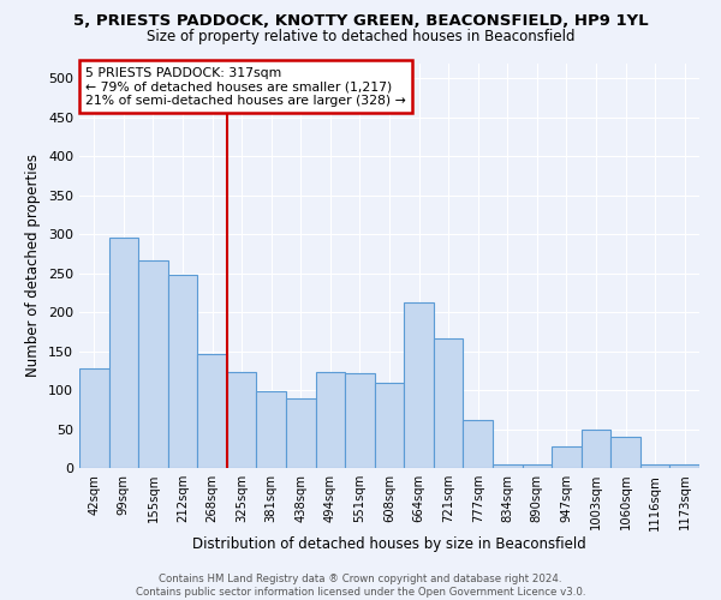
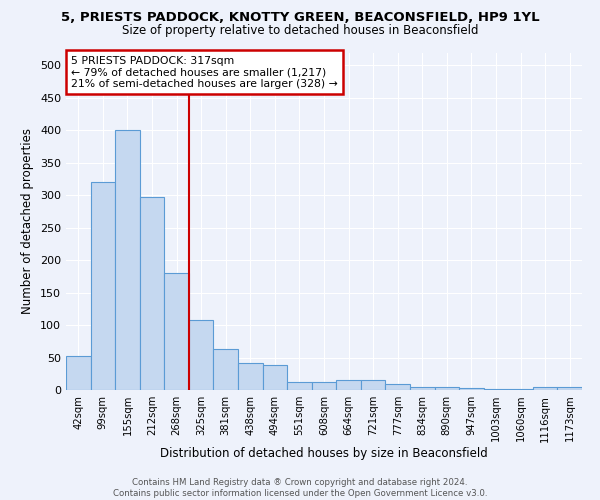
42sqm: 128 -> 53
99sqm: 296 -> 320
155sqm: 266 -> 400
212sqm: 248 -> 298
268sqm: 146 -> 180
325sqm: 124 -> 108
381sqm: 98 -> 63
438sqm: 90 -> 42
494sqm: 124 -> 38
551sqm: 122 -> 12
608sqm: 110 -> 12
664sqm: 212 -> 15
721sqm: 166 -> 15
777sqm: 62 -> 10
947sqm: 28 -> 3
1003sqm: 50 -> 2
1060sqm: 40 -> 1
